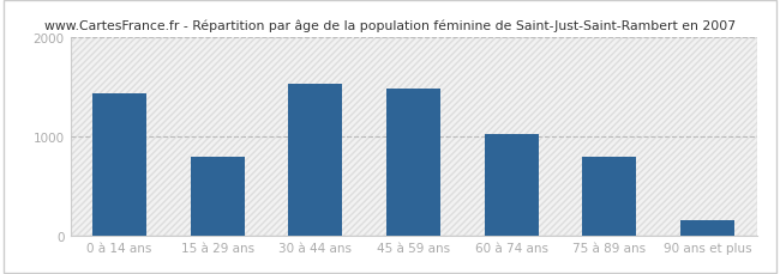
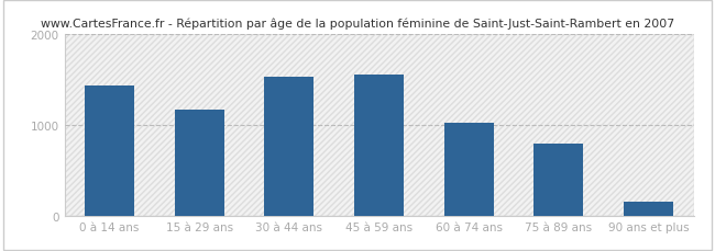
15 à 29 ans: 800 -> 1170
45 à 59 ans: 1480 -> 1560
